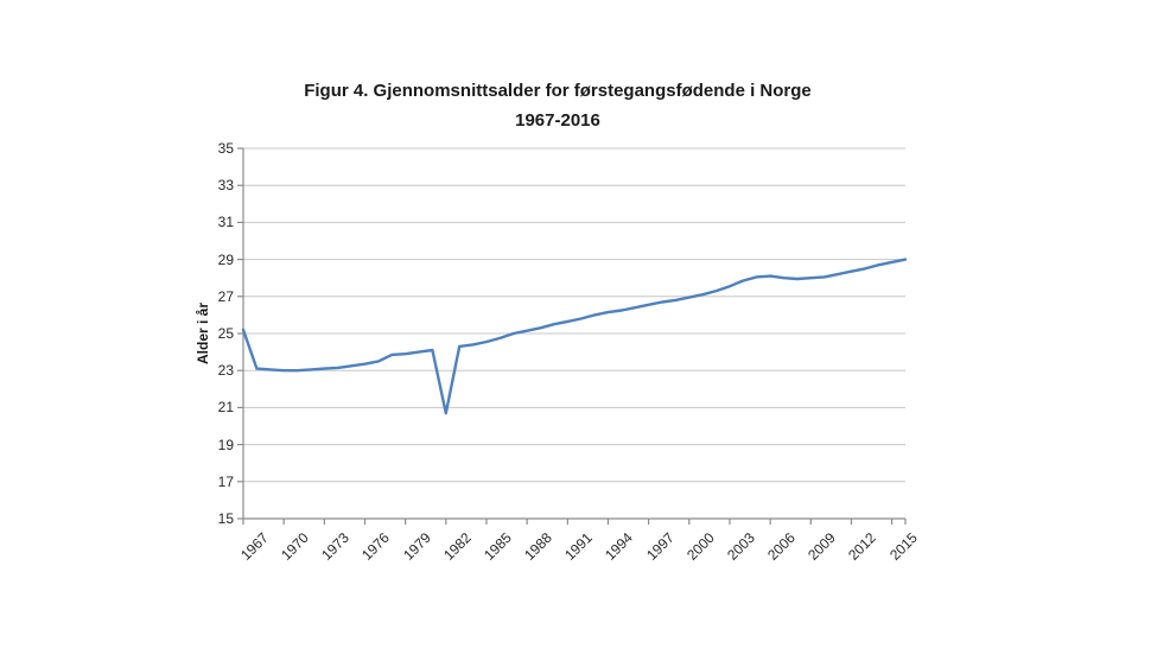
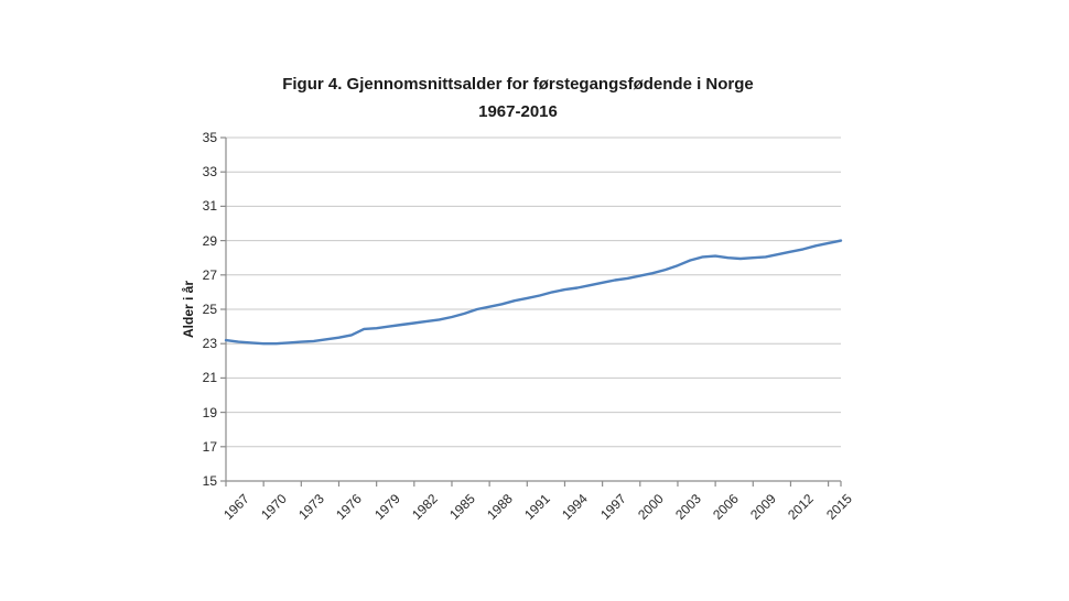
1967: 25.2 -> 23.2
1982: 20.7 -> 24.2
